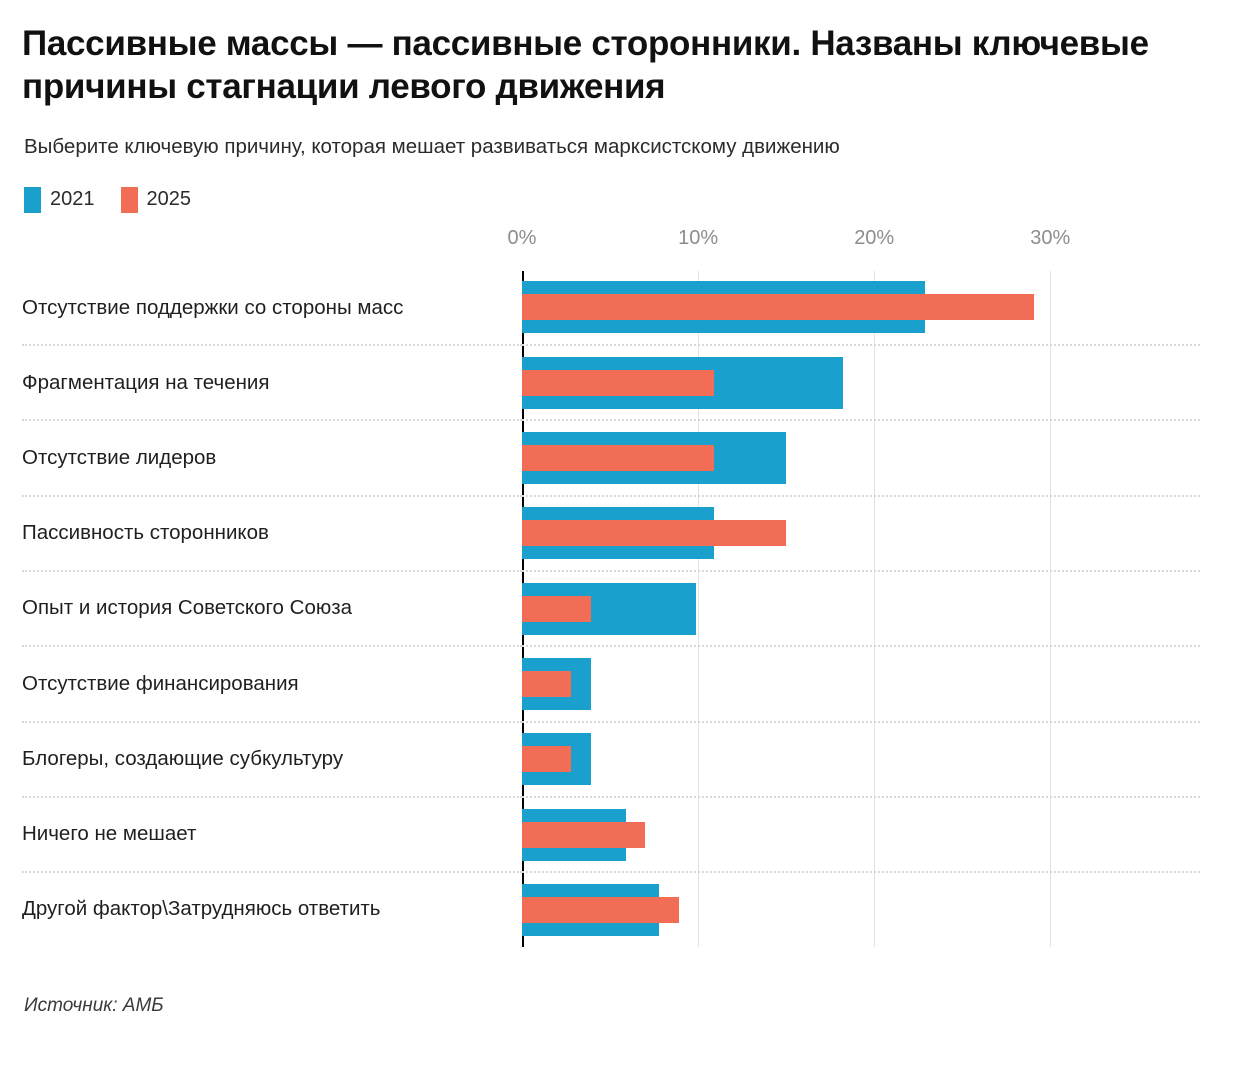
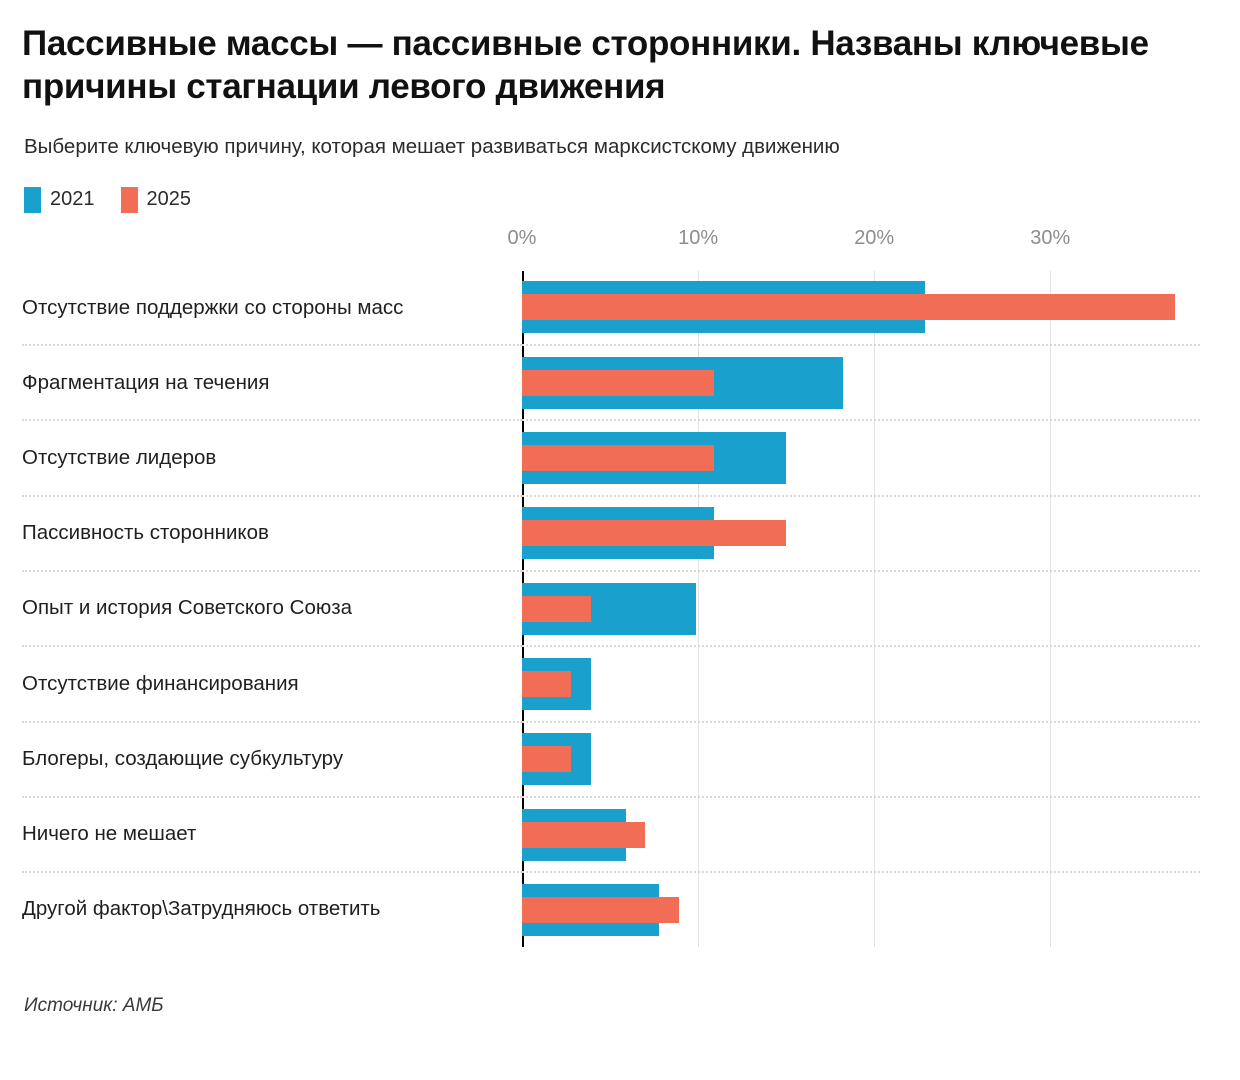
2025/Отсутствие поддержки со стороны масс: 29.1% -> 37.1%
